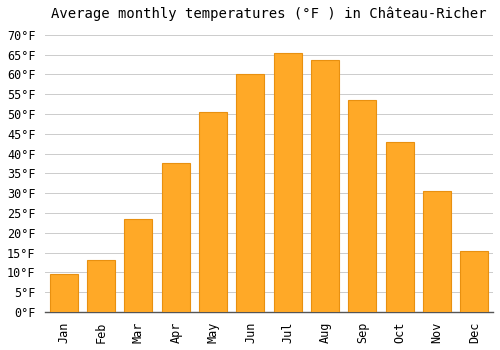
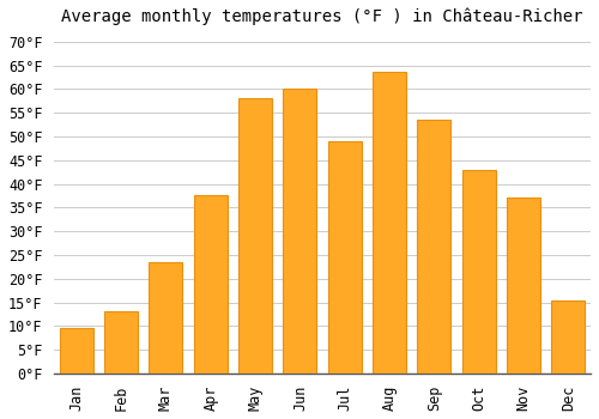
May: 50.5°F -> 58.0°F
Jul: 65.5°F -> 49.0°F
Nov: 30.5°F -> 37.0°F
